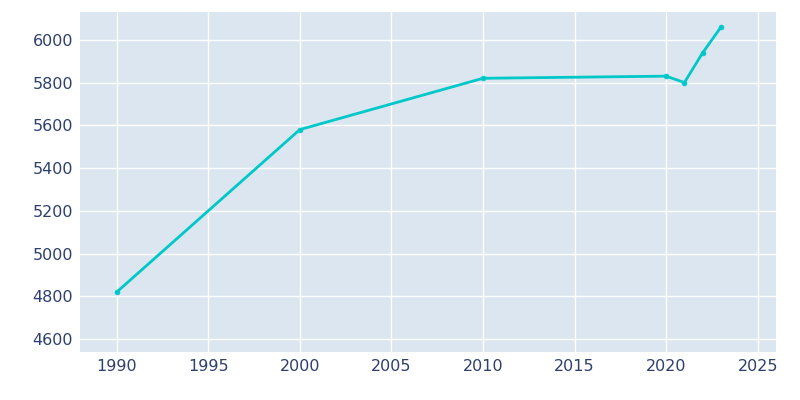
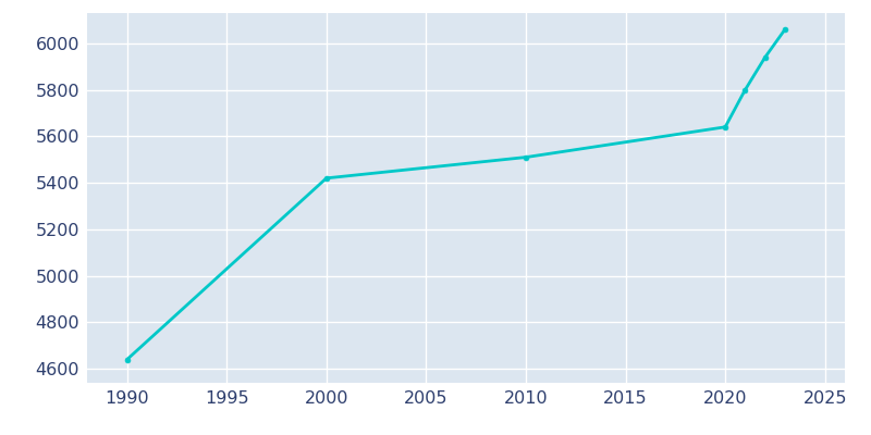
1990: 4820 -> 4640
2000: 5580 -> 5420
2010: 5820 -> 5510
2020: 5830 -> 5640
